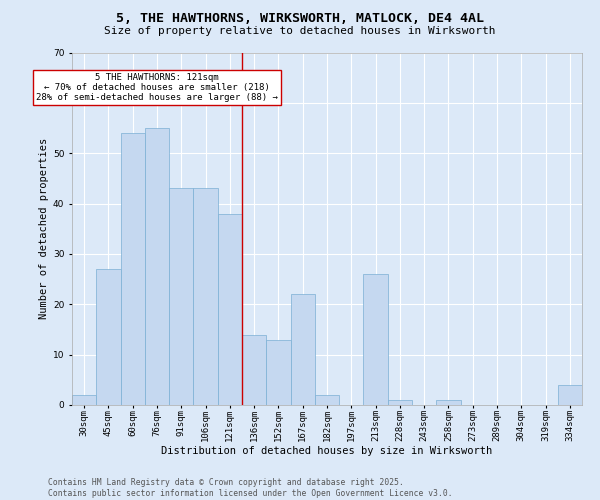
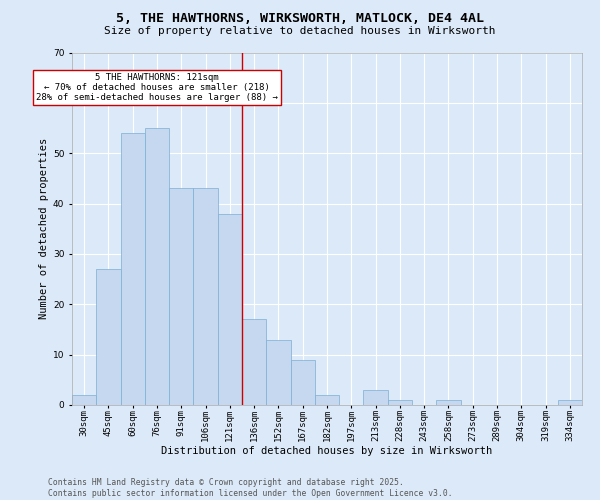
136sqm: 14 -> 17
167sqm: 22 -> 9
213sqm: 26 -> 3
334sqm: 4 -> 1
